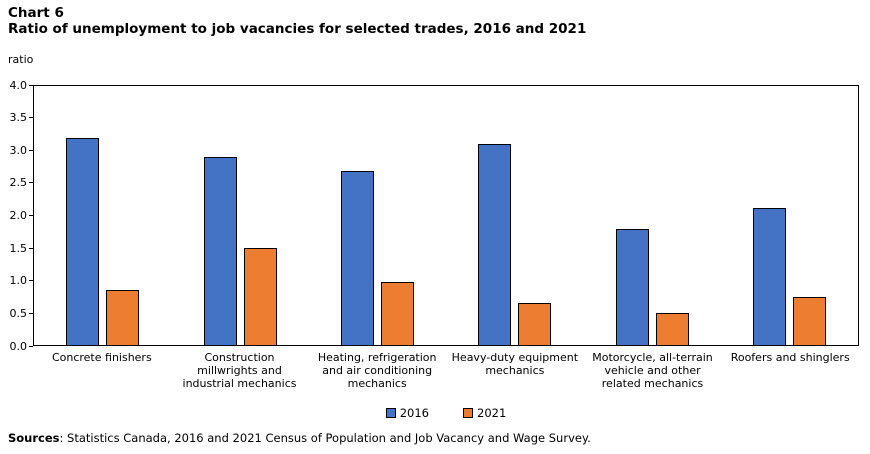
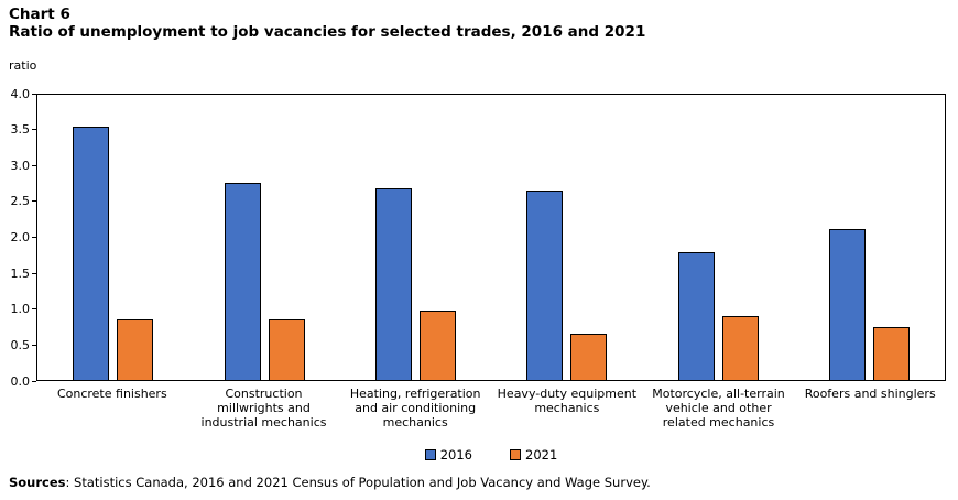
2016/Concrete finishers: 3.2 -> 3.5
2016/Construction millwrights and industrial mechanics: 2.9 -> 2.8
2021/Construction millwrights and industrial mechanics: 1.5 -> 0.8
2016/Heavy-duty equipment mechanics: 3.1 -> 2.7
2021/Motorcycle, all-terrain vehicle and other related mechanics: 0.5 -> 0.9
